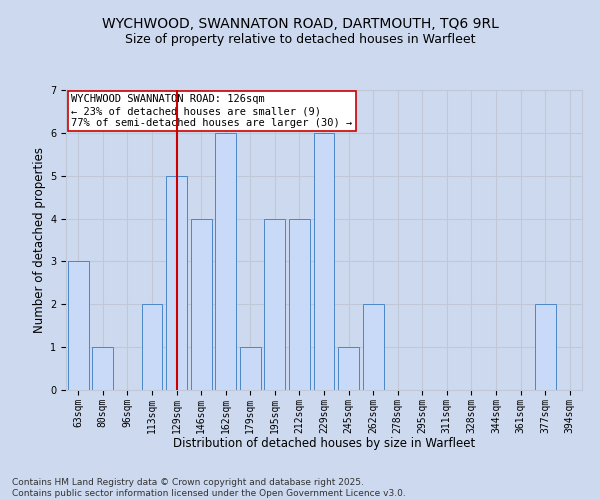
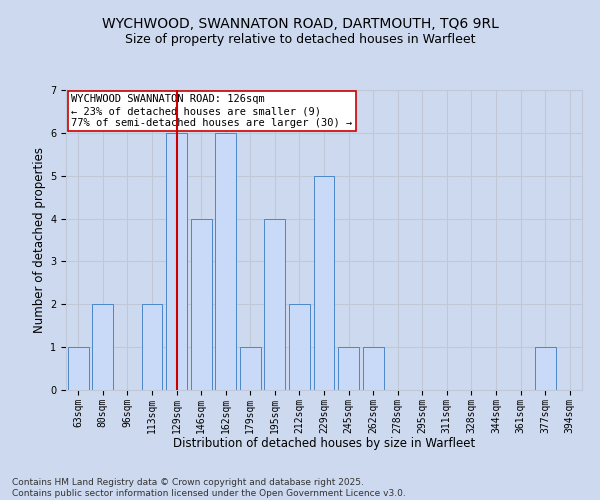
63sqm: 3 -> 1
80sqm: 1 -> 2
129sqm: 5 -> 6
212sqm: 4 -> 2
229sqm: 6 -> 5
262sqm: 2 -> 1
377sqm: 2 -> 1
